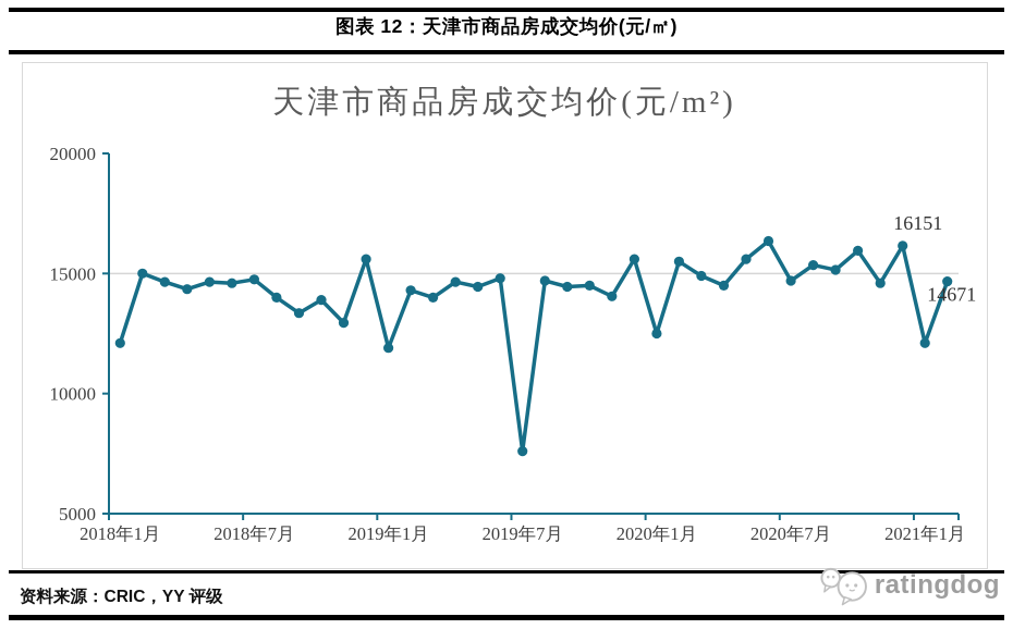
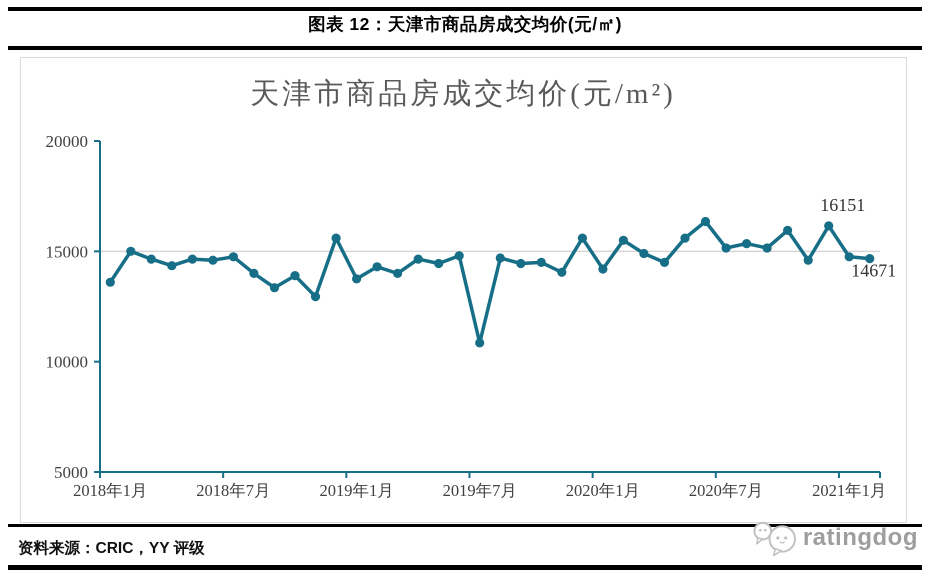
2018年1月: 12100 -> 13600
2019年1月: 11900 -> 13800
2019年7月: 7600 -> 10800
2020年1月: 12500 -> 14200
2020年7月: 14700 -> 15200
2021年1月: 12100 -> 14800
